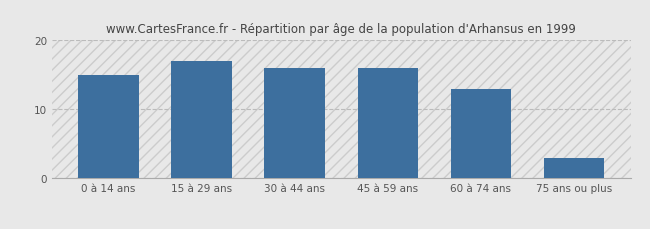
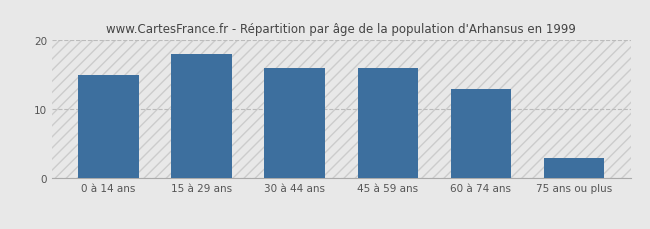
15 à 29 ans: 17 -> 18
